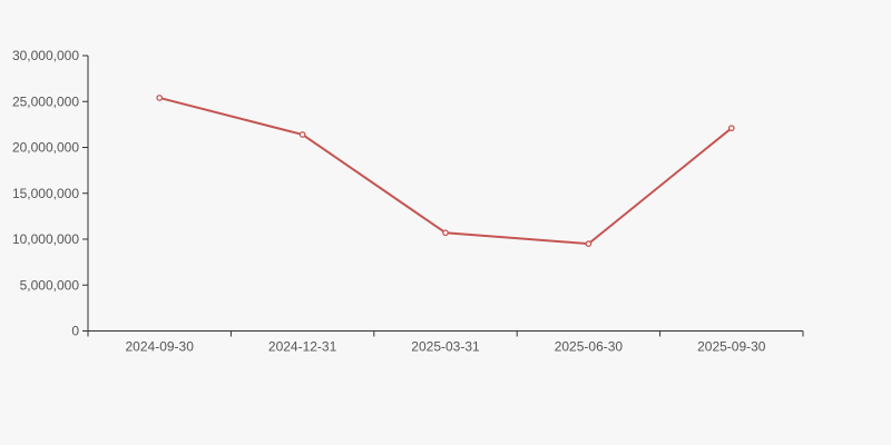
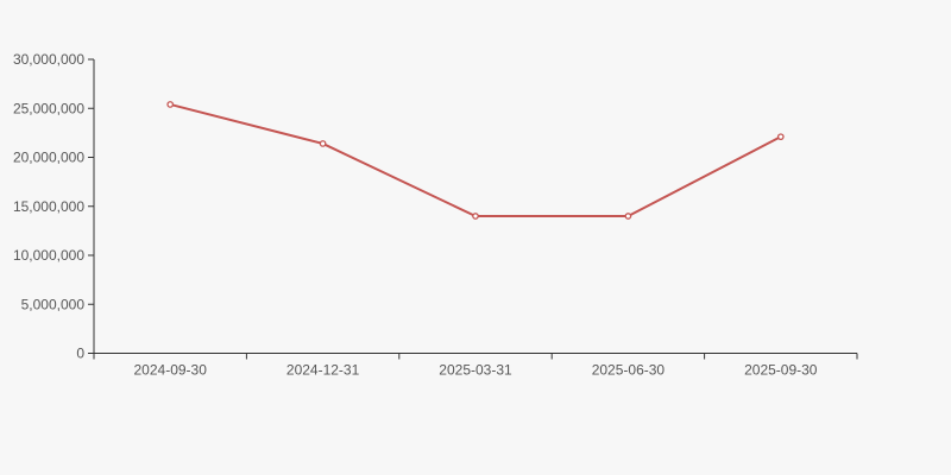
2025-03-31: 11000000 -> 14000000
2025-06-30: 10000000 -> 14000000
